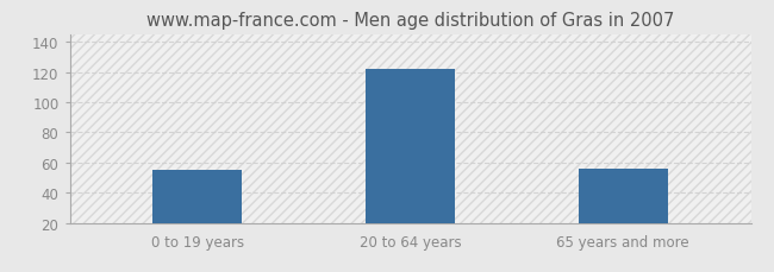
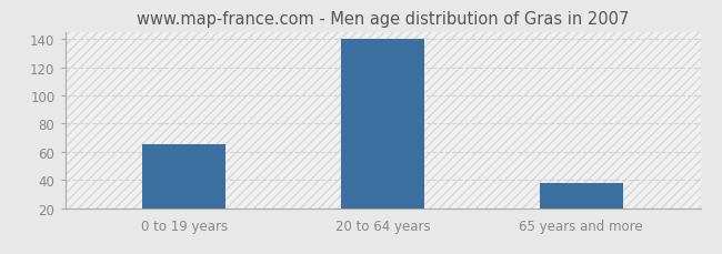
0 to 19 years: 55 -> 65
20 to 64 years: 122 -> 140
65 years and more: 56 -> 38
